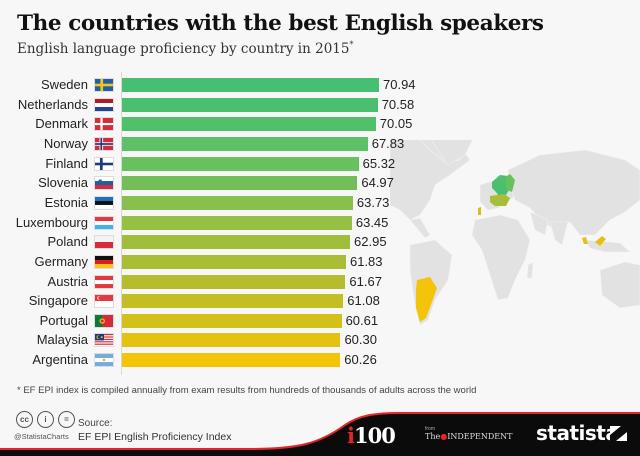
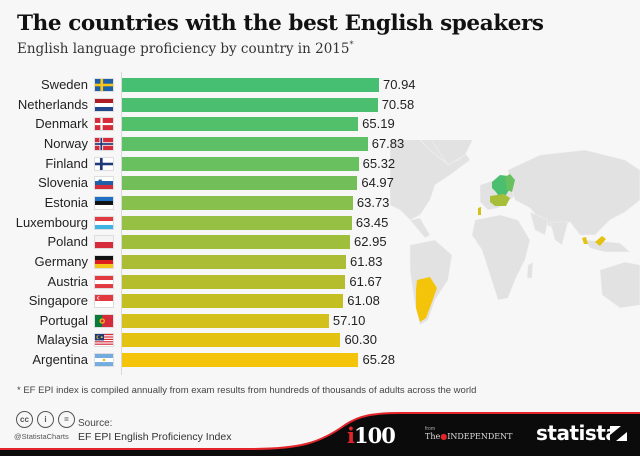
Denmark: 70.05 -> 65.19
Portugal: 60.61 -> 57.10
Argentina: 60.26 -> 65.28
